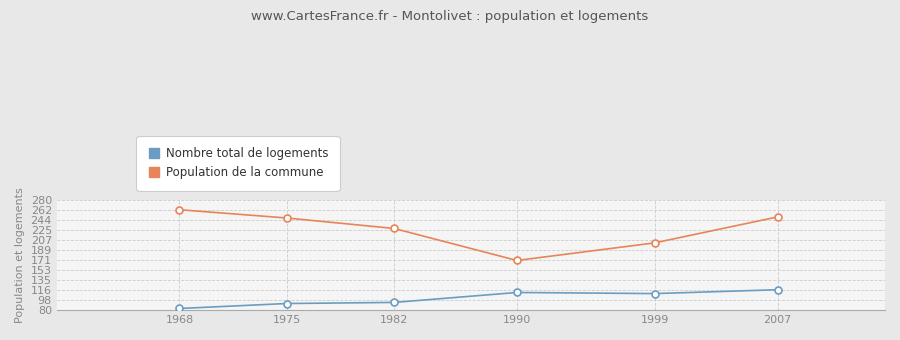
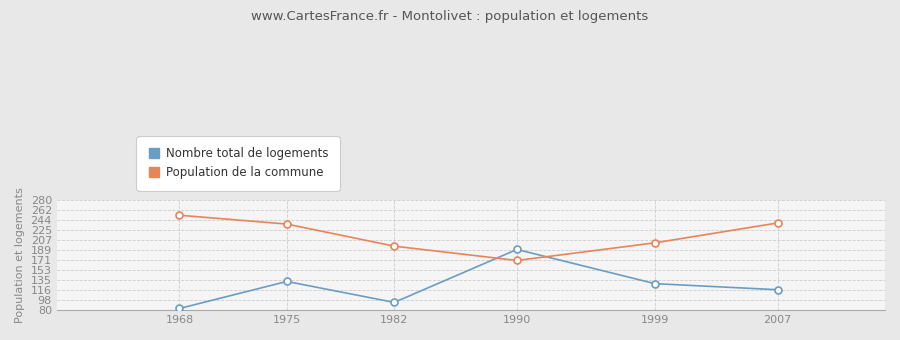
Population de la commune/1968: 262 -> 252
Nombre total de logements/1975: 92 -> 132
Population de la commune/1975: 247 -> 236
Population de la commune/1982: 228 -> 196
Nombre total de logements/1990: 112 -> 190
Nombre total de logements/1999: 110 -> 128
Population de la commune/2007: 249 -> 238
